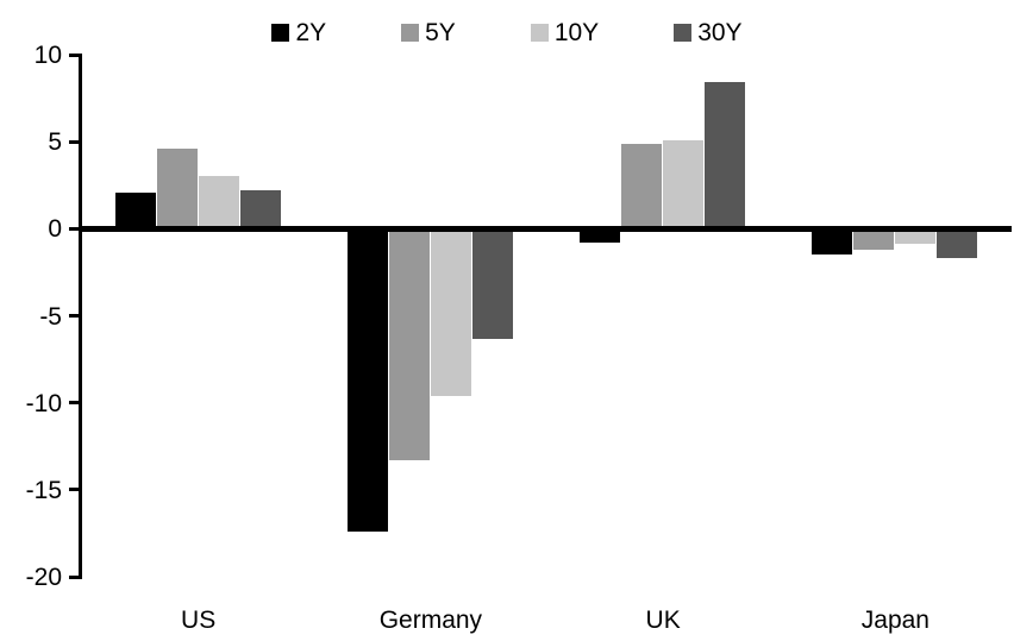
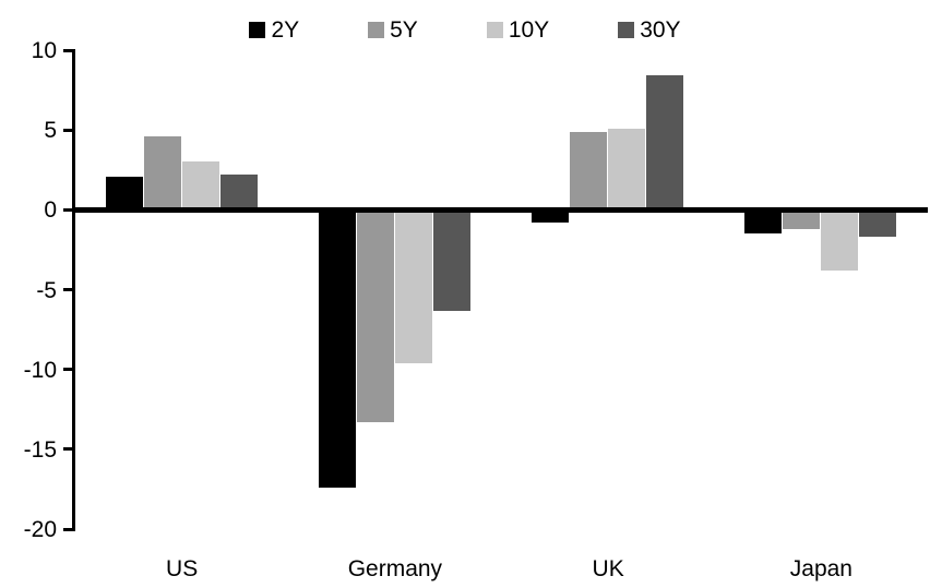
10Y/Japan: -0.9 -> -3.8
